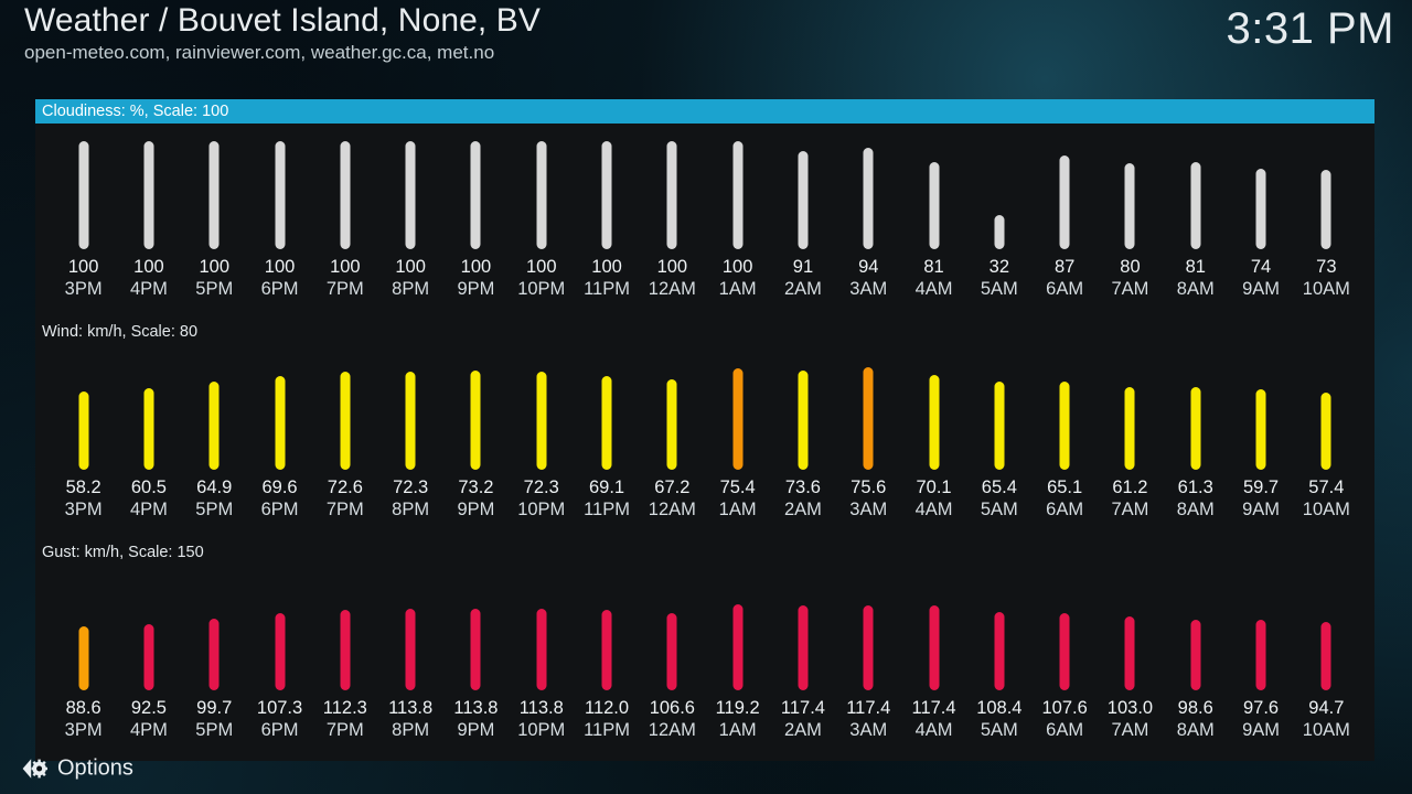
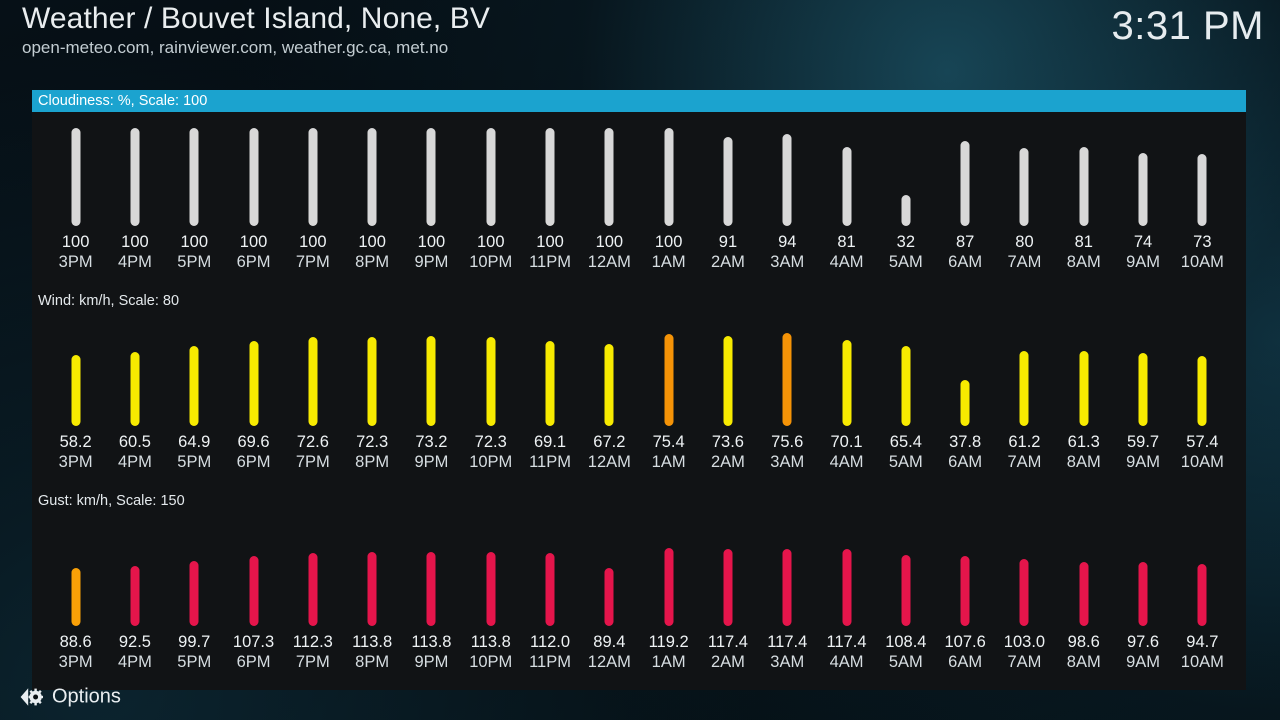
Wind: km/h, Scale: 80/6AM: 65.1 -> 37.8
Gust: km/h, Scale: 150/12AM: 106.6 -> 89.4
